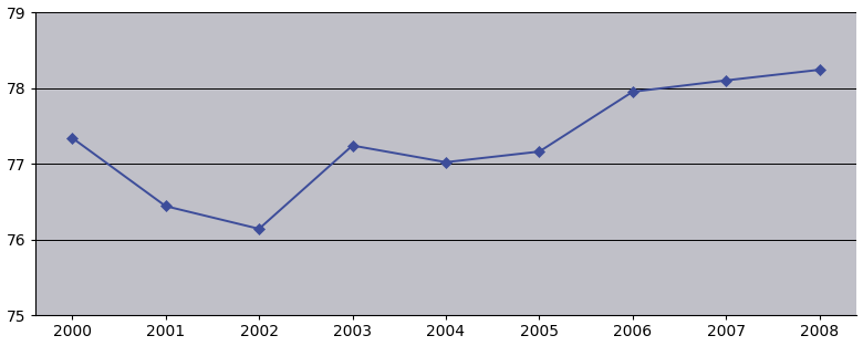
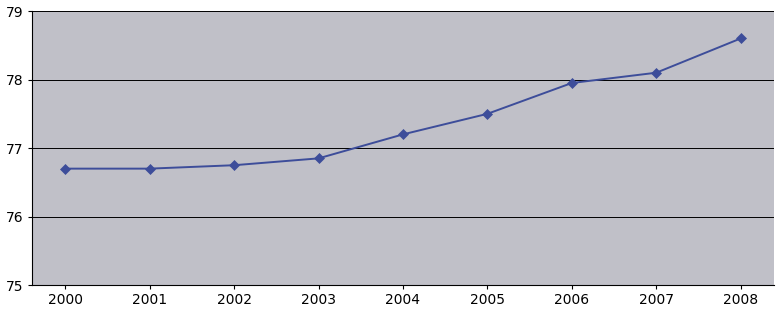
2000: 77.34 -> 76.70
2001: 76.44 -> 76.70
2002: 76.14 -> 76.75
2003: 77.24 -> 76.85
2004: 77.02 -> 77.20
2005: 77.16 -> 77.50
2008: 78.24 -> 78.60
